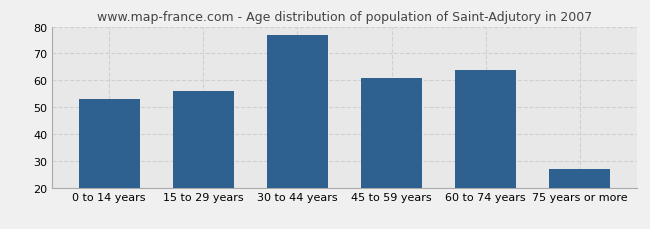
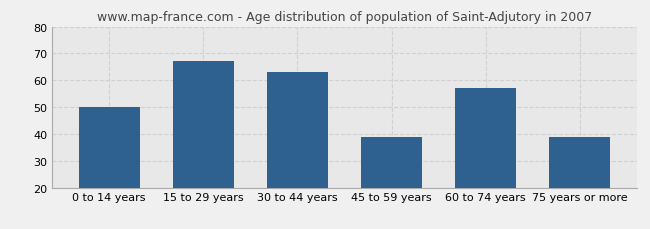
0 to 14 years: 53 -> 50
15 to 29 years: 56 -> 67
30 to 44 years: 77 -> 63
45 to 59 years: 61 -> 39
60 to 74 years: 64 -> 57
75 years or more: 27 -> 39
